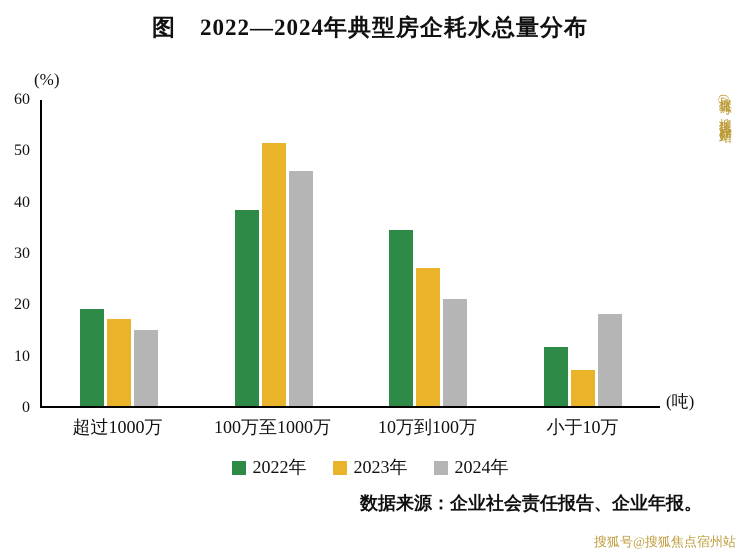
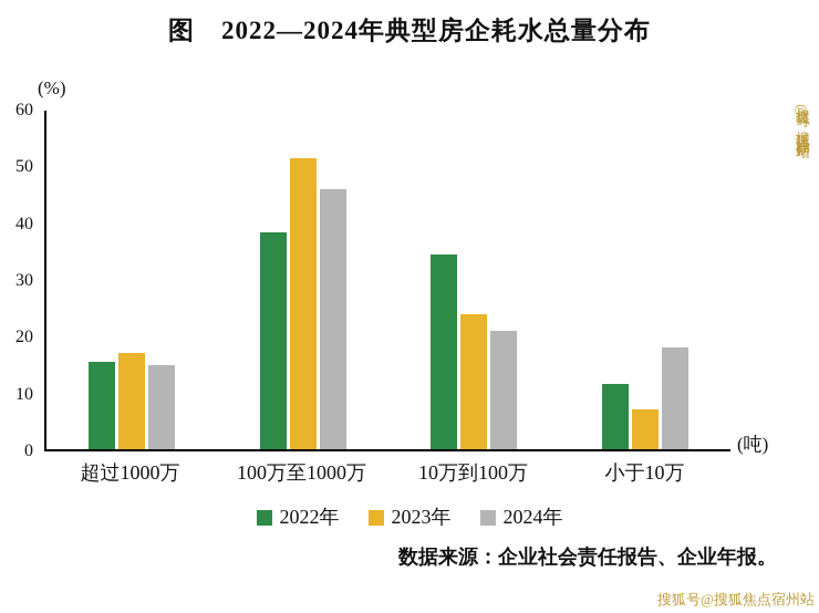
2022年/超过1000万: 19 -> 16
2023年/10万到100万: 27 -> 24
